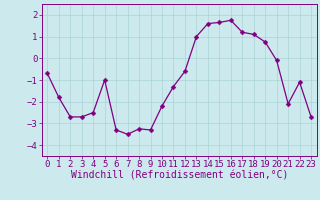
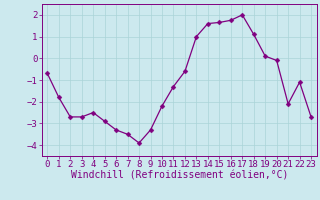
5: -1.00 -> -2.90
8: -3.25 -> -3.90
17: 1.20 -> 2.00
19: 0.75 -> 0.10
